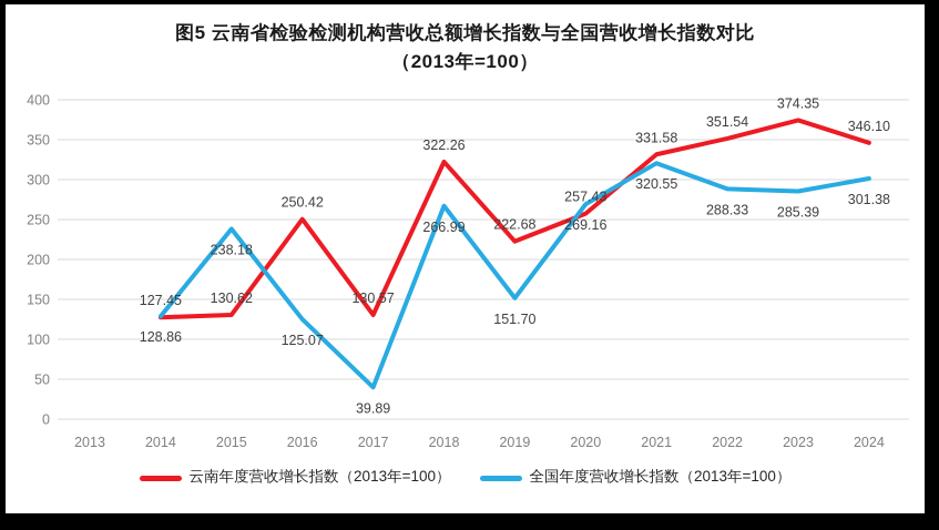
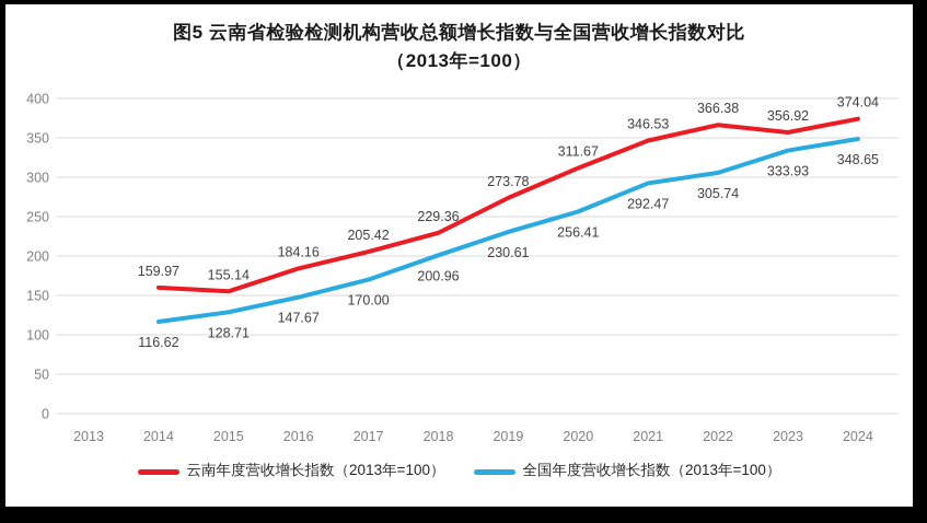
云南年度营收增长指数（2013年=100）/2014: 127.45 -> 159.97
全国年度营收增长指数（2013年=100）/2014: 128.86 -> 116.62
云南年度营收增长指数（2013年=100）/2015: 130.62 -> 155.14
全国年度营收增长指数（2013年=100）/2015: 238.18 -> 128.71
云南年度营收增长指数（2013年=100）/2016: 250.42 -> 184.16
全国年度营收增长指数（2013年=100）/2016: 125.07 -> 147.67
云南年度营收增长指数（2013年=100）/2017: 130.57 -> 205.42
全国年度营收增长指数（2013年=100）/2017: 39.89 -> 170.00
云南年度营收增长指数（2013年=100）/2018: 322.26 -> 229.36
全国年度营收增长指数（2013年=100）/2018: 266.99 -> 200.96
云南年度营收增长指数（2013年=100）/2019: 222.68 -> 273.78
全国年度营收增长指数（2013年=100）/2019: 151.70 -> 230.61
云南年度营收增长指数（2013年=100）/2020: 257.43 -> 311.67
全国年度营收增长指数（2013年=100）/2020: 269.16 -> 256.41
云南年度营收增长指数（2013年=100）/2021: 331.58 -> 346.53
全国年度营收增长指数（2013年=100）/2021: 320.55 -> 292.47
云南年度营收增长指数（2013年=100）/2022: 351.54 -> 366.38
全国年度营收增长指数（2013年=100）/2022: 288.33 -> 305.74
云南年度营收增长指数（2013年=100）/2023: 374.35 -> 356.92
全国年度营收增长指数（2013年=100）/2023: 285.39 -> 333.93
云南年度营收增长指数（2013年=100）/2024: 346.10 -> 374.04
全国年度营收增长指数（2013年=100）/2024: 301.38 -> 348.65
